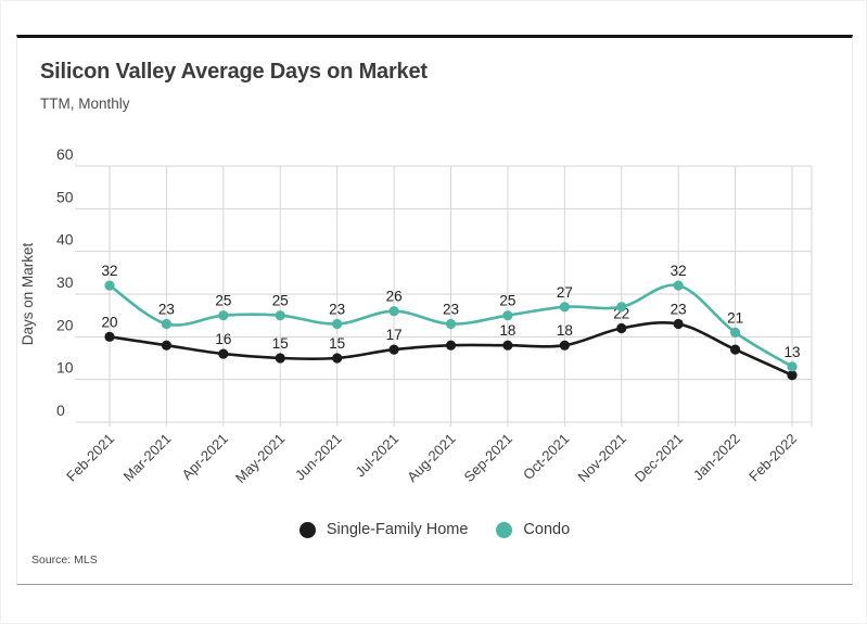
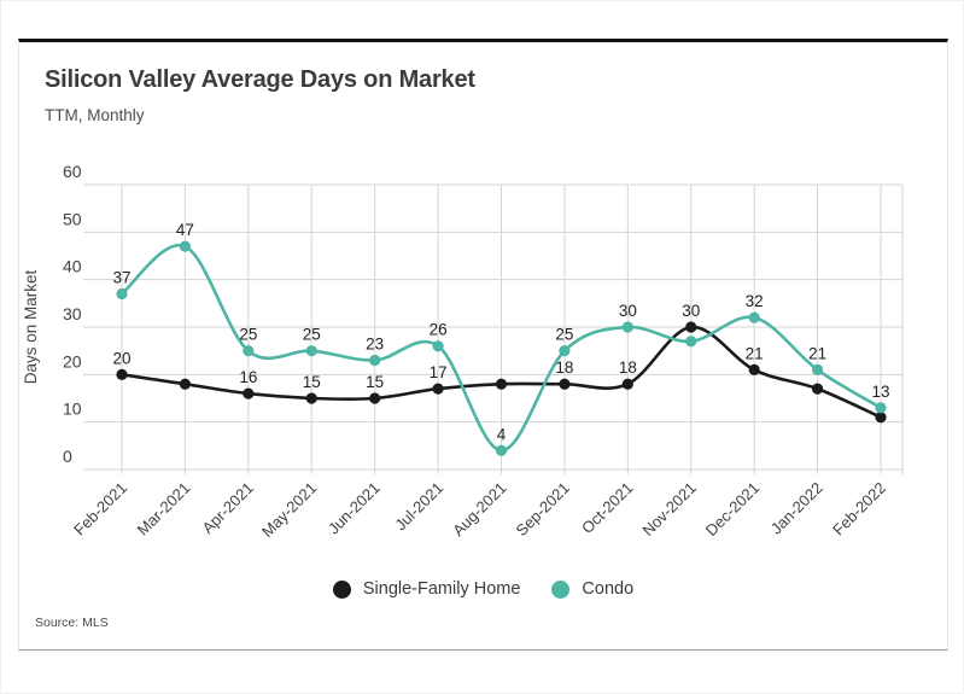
Condo/Feb-2021: 32 -> 37
Condo/Mar-2021: 23 -> 47
Condo/Aug-2021: 23 -> 4
Condo/Oct-2021: 27 -> 30
Single-Family Home/Nov-2021: 22 -> 30
Single-Family Home/Dec-2021: 23 -> 21
